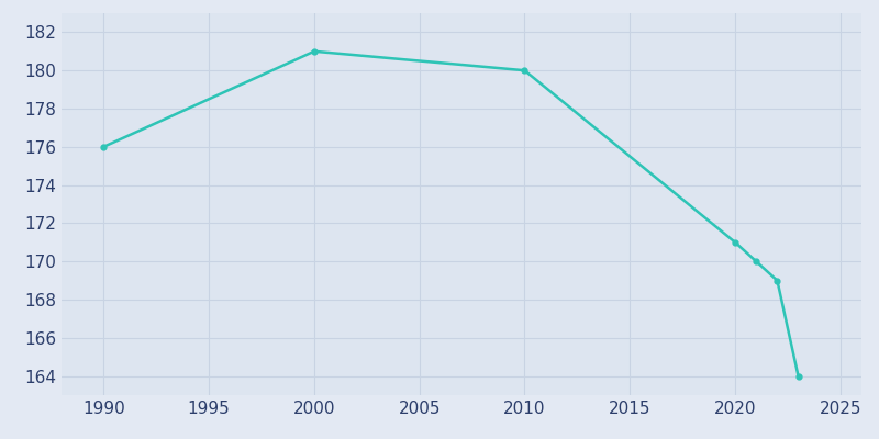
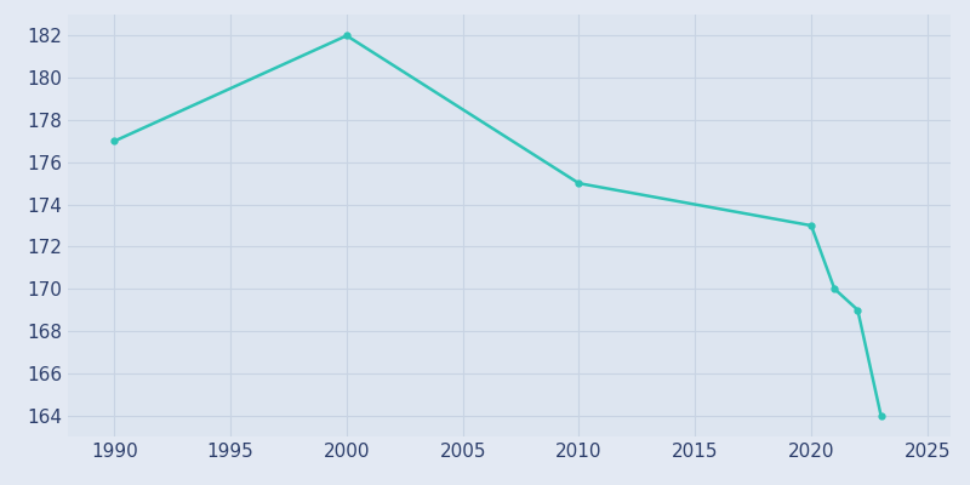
1990: 176 -> 177
2000: 181 -> 182
2010: 180 -> 175
2020: 171 -> 173
